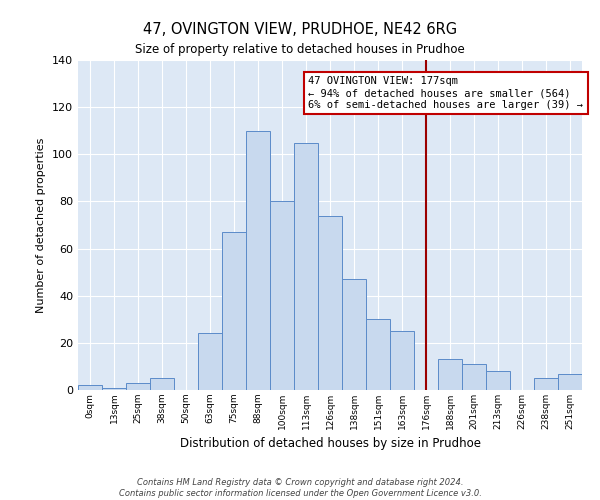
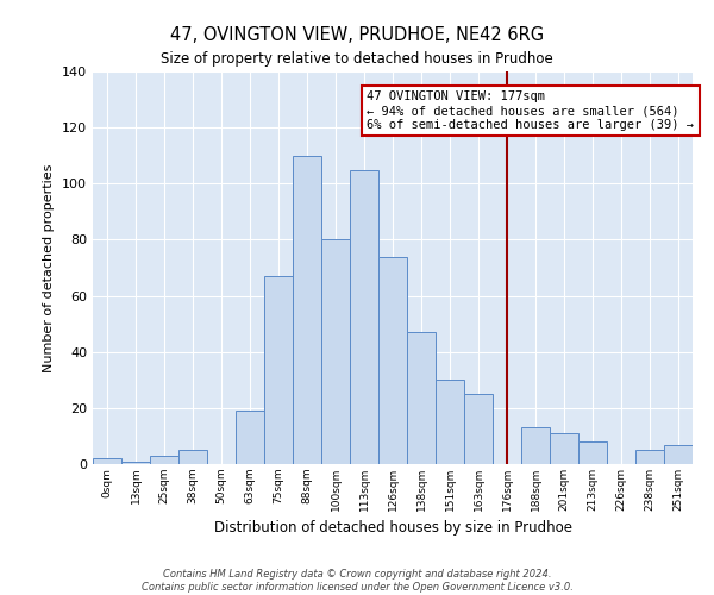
63sqm: 24 -> 19
